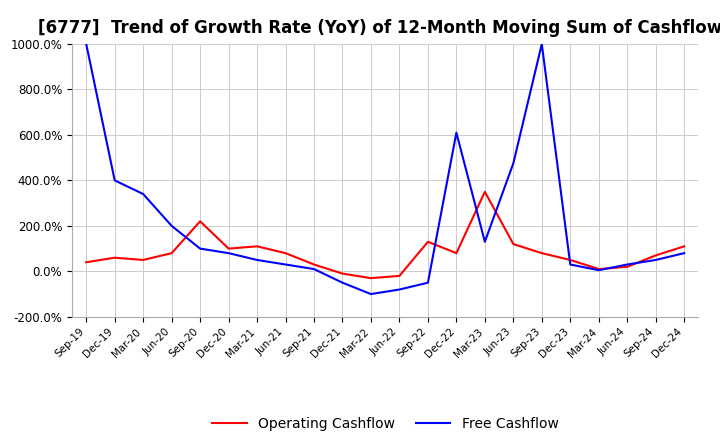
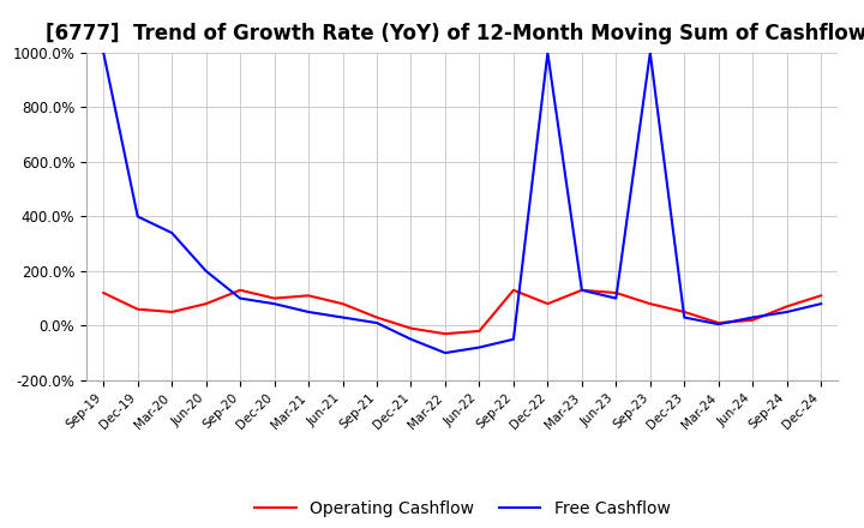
Operating Cashflow/Sep-19: 40% -> 120%
Operating Cashflow/Sep-20: 220% -> 130%
Free Cashflow/Dec-22: 610% -> 1000%
Operating Cashflow/Mar-23: 350% -> 130%
Free Cashflow/Jun-23: 475% -> 100%
